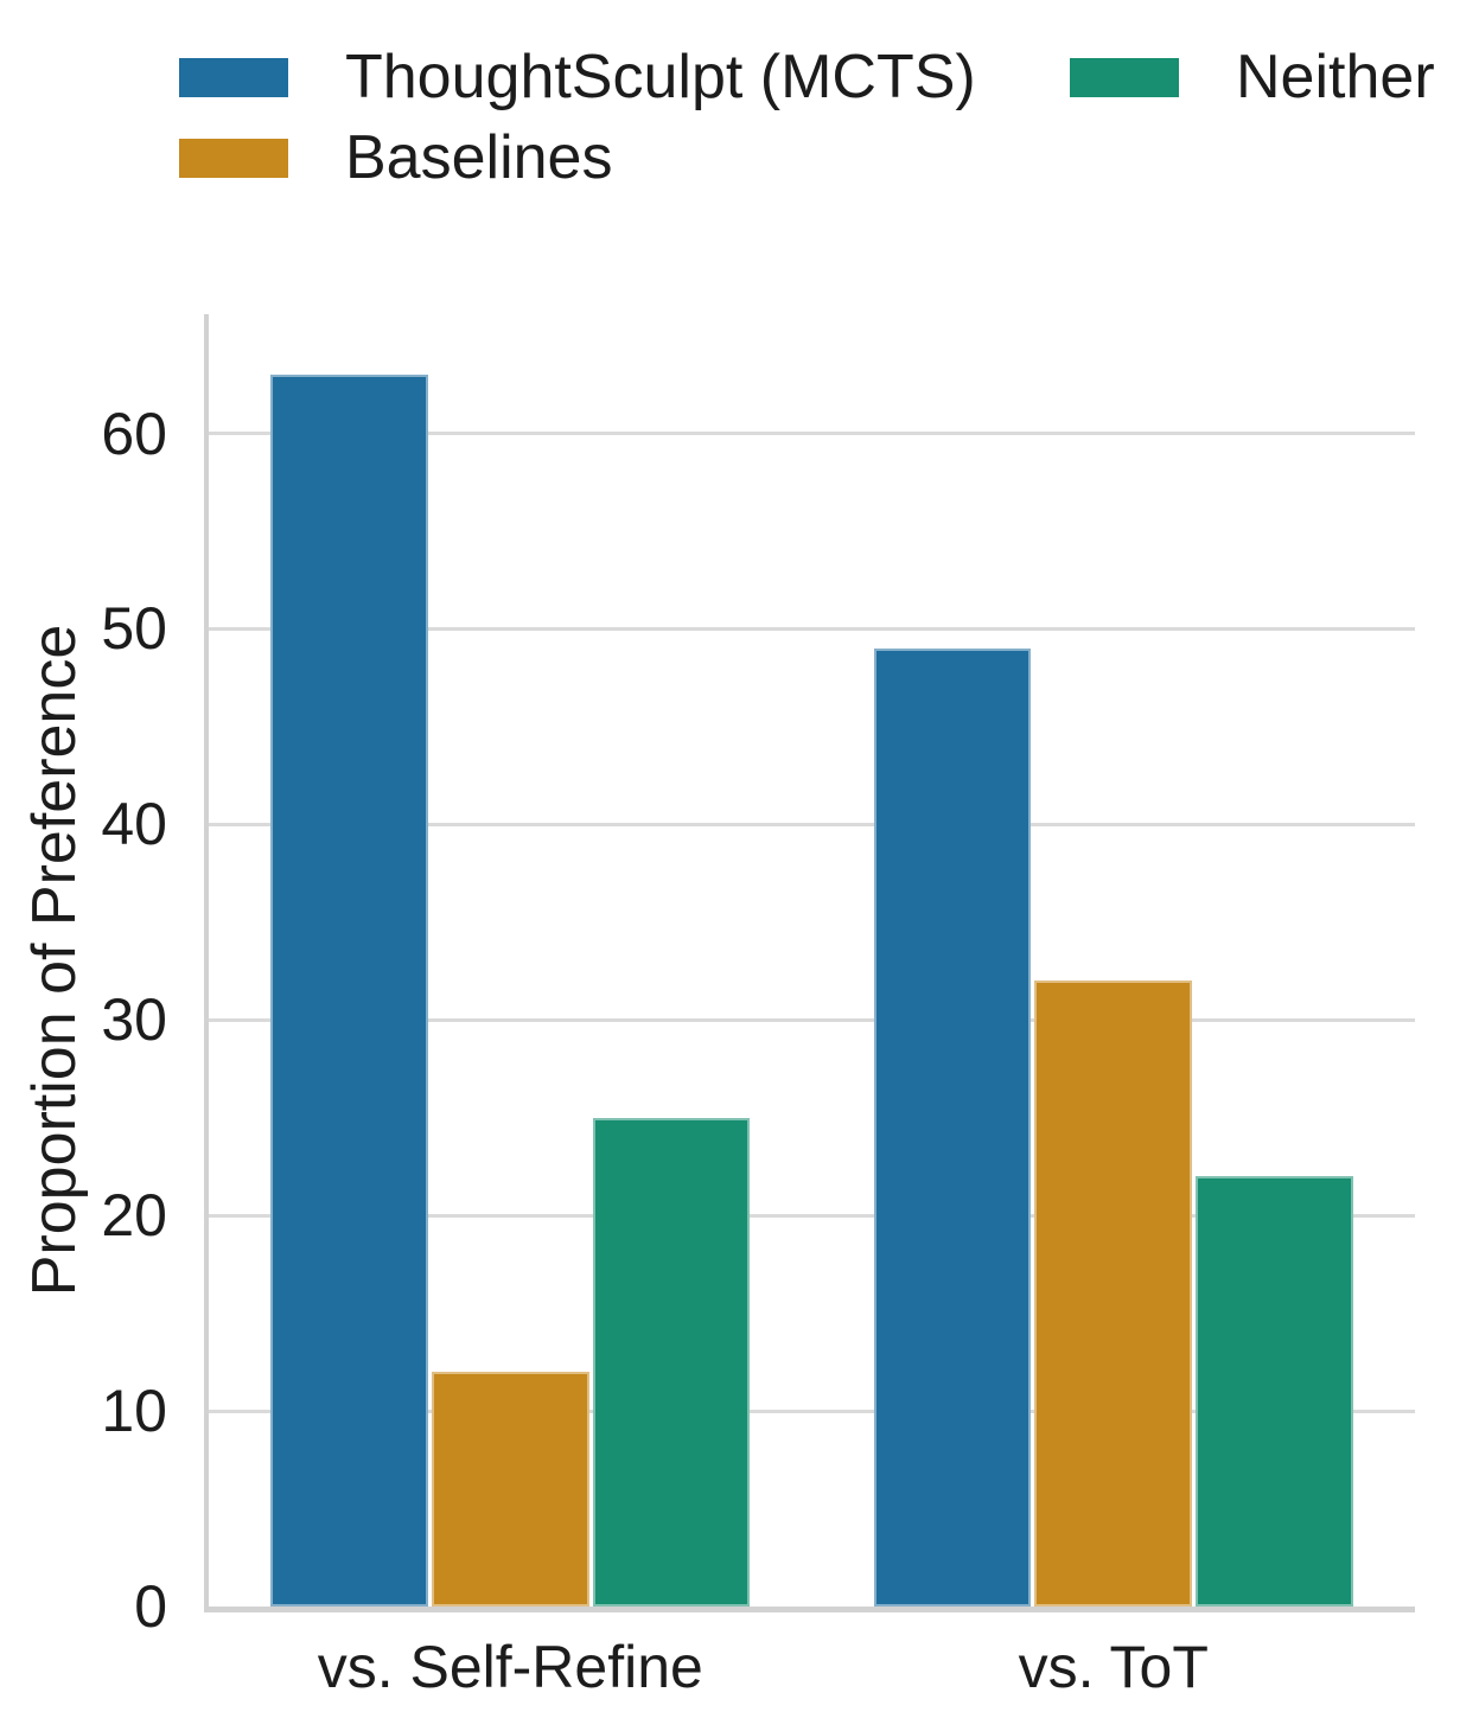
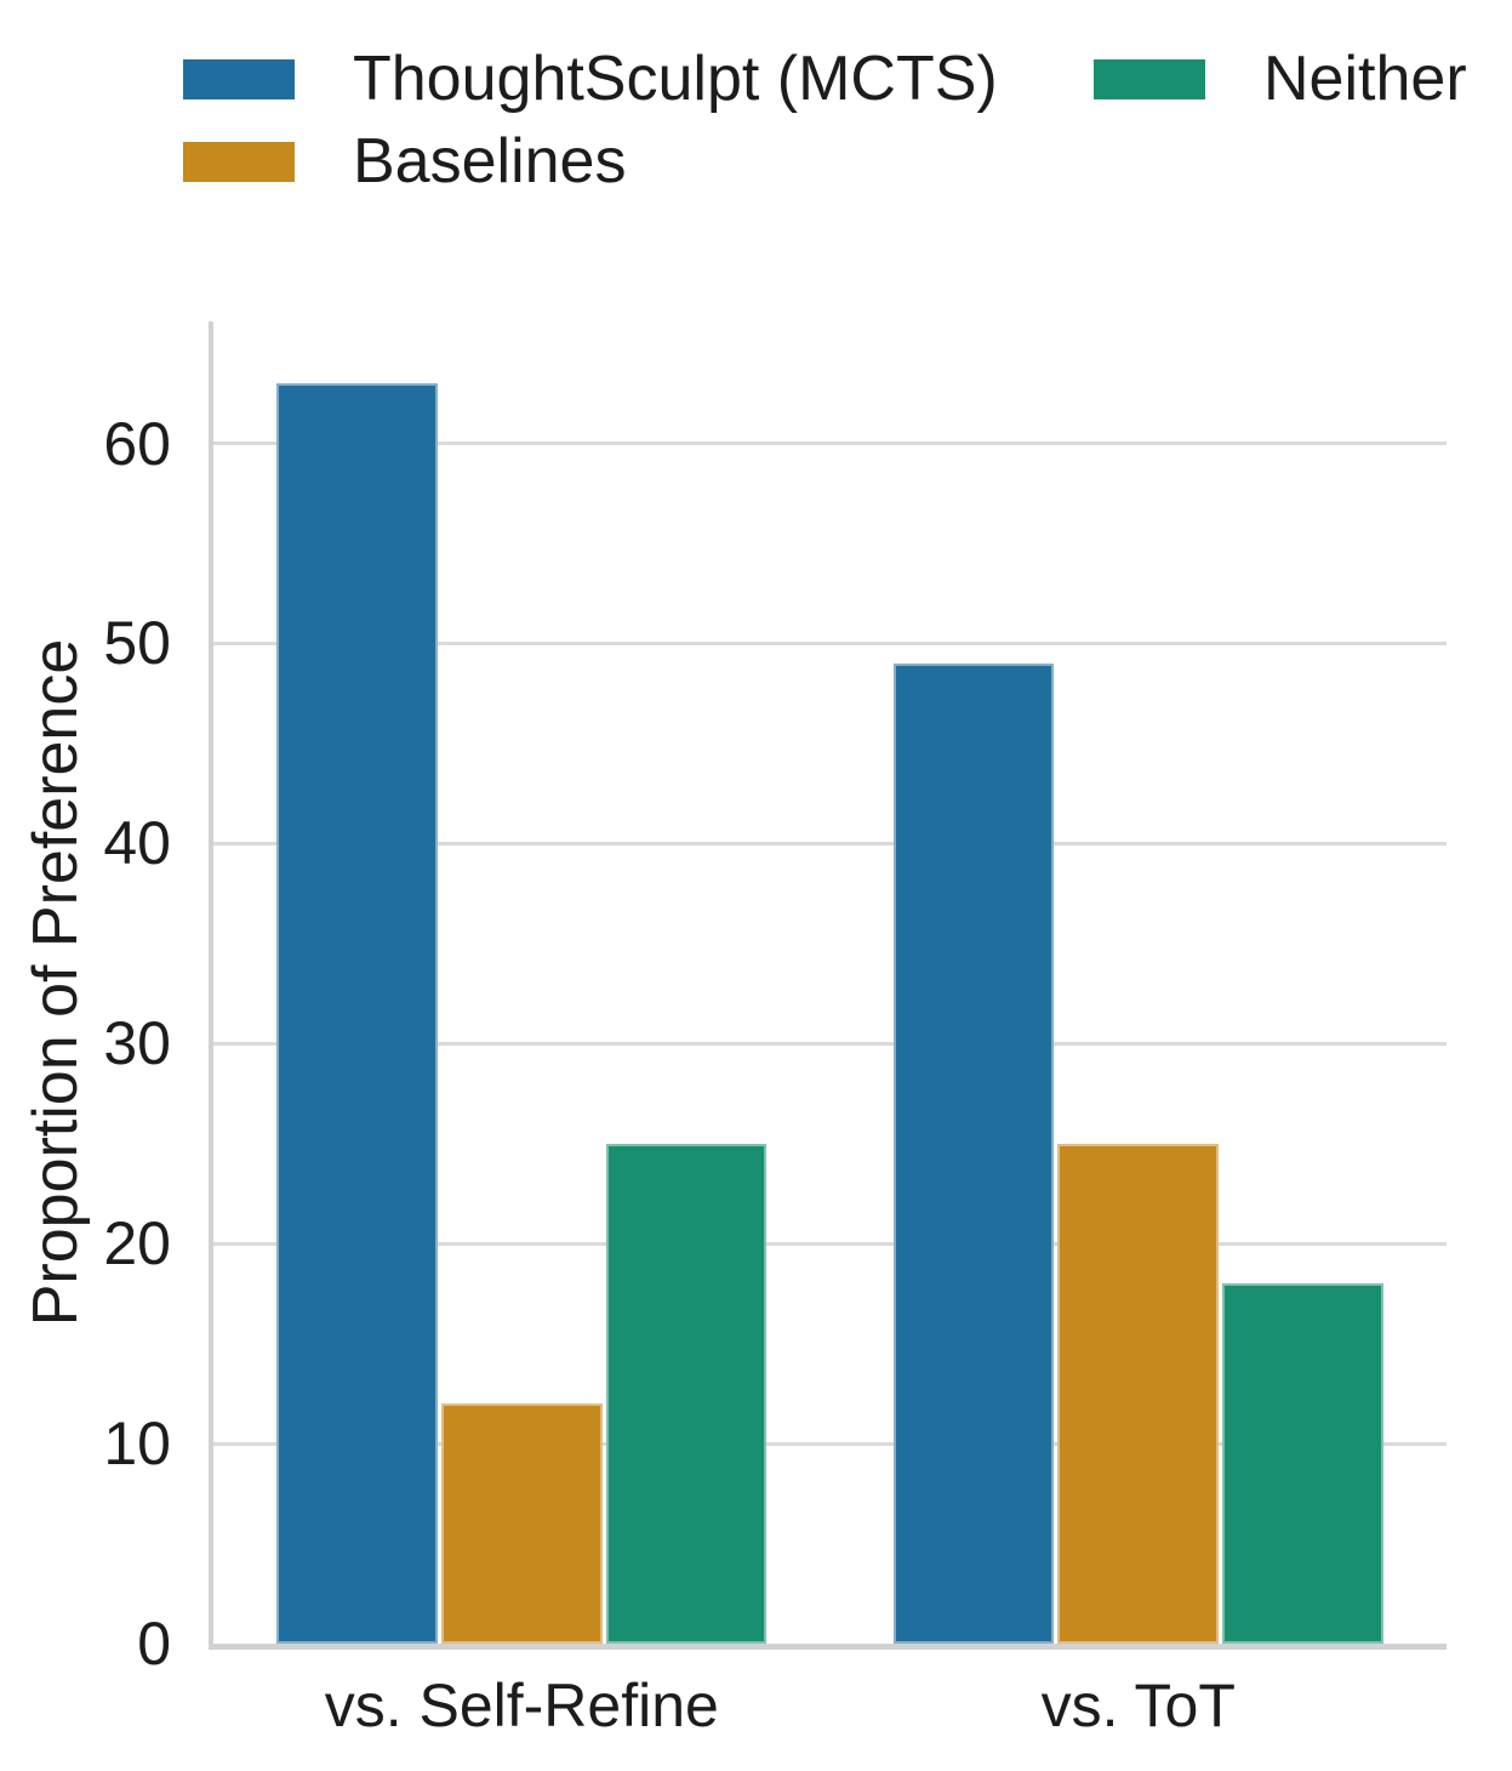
Baselines/vs. ToT: 32 -> 25
Neither/vs. ToT: 22 -> 18
